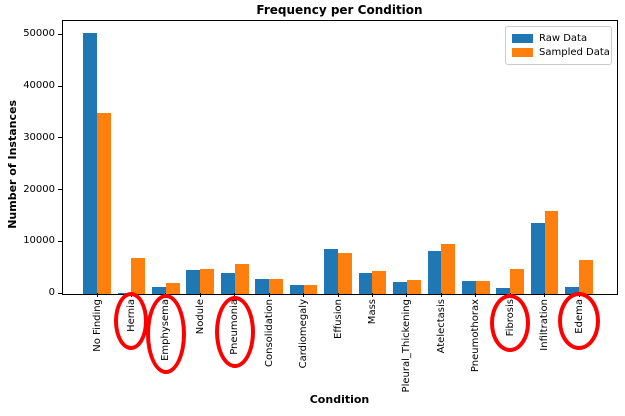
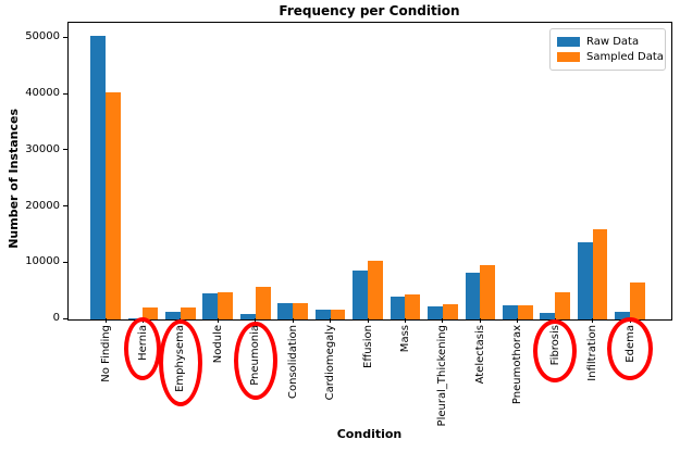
Sampled Data/No Finding: 35000 -> 40000
Sampled Data/Hernia: 7000 -> 2000
Raw Data/Pneumonia: 4000 -> 1000
Sampled Data/Effusion: 8000 -> 10000
